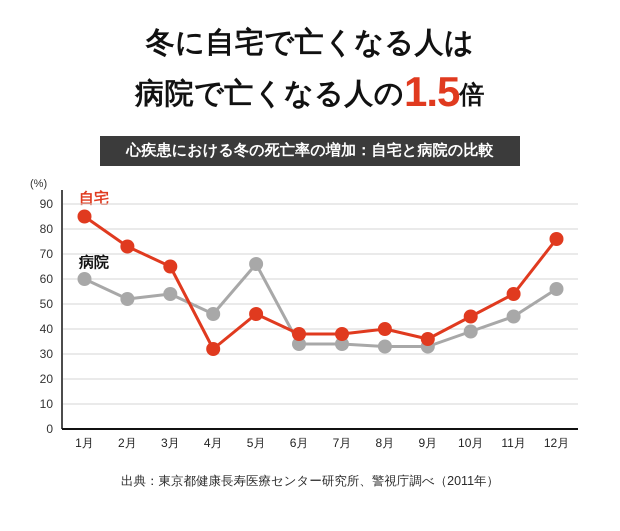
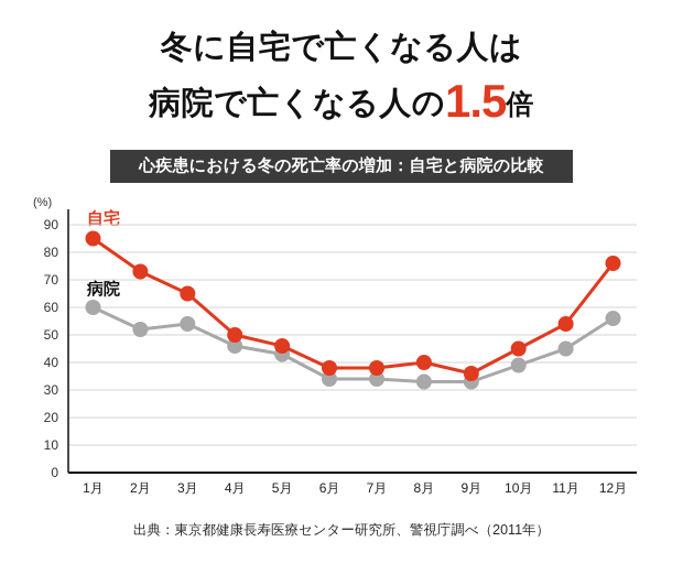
自宅/4月: 32 -> 50
病院/5月: 66 -> 43
